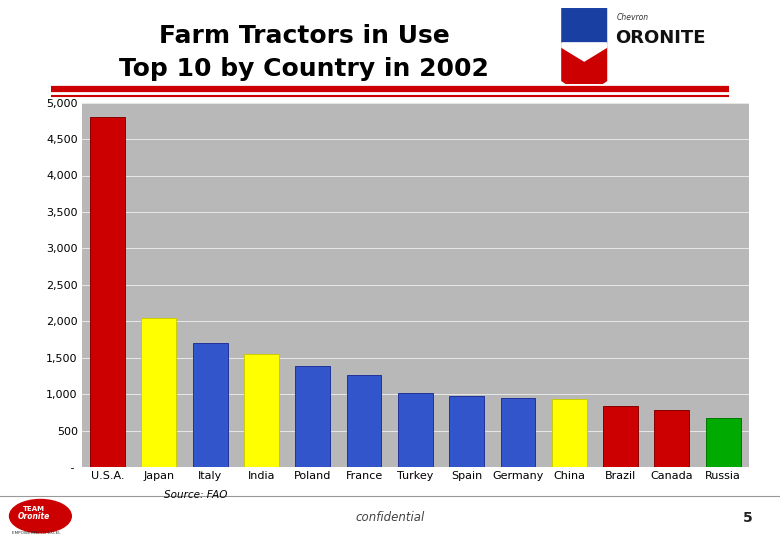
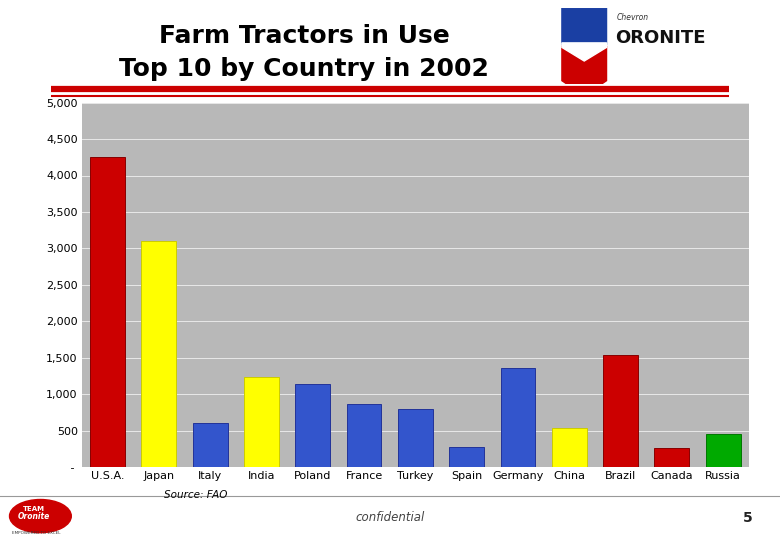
U.S.A.: 4,800 -> 4,260
Japan: 2,050 -> 3,100
Italy: 1,700 -> 600
India: 1,550 -> 1,240
Poland: 1,380 -> 1,140
France: 1,270 -> 860
Turkey: 1,010 -> 800
Spain: 970 -> 280
Germany: 950 -> 1,360
China: 940 -> 540
Brazil: 840 -> 1,540
Canada: 790 -> 260
Russia: 670 -> 460
